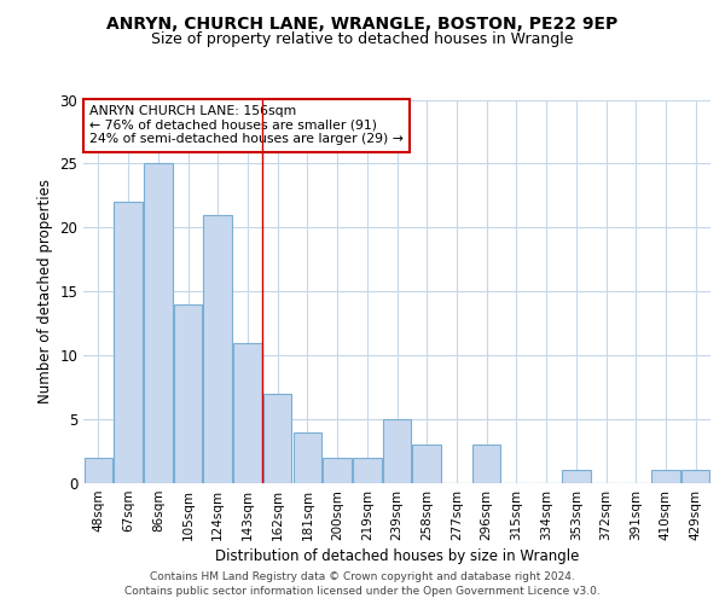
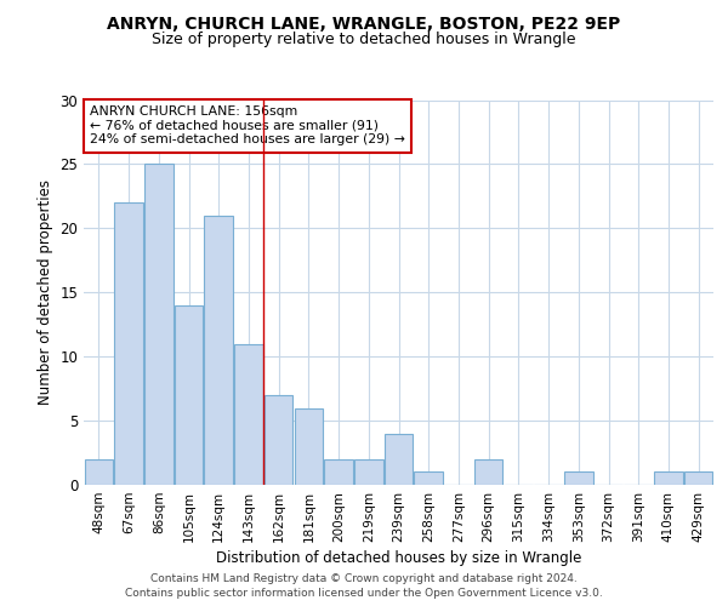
181sqm: 4 -> 6
239sqm: 5 -> 4
258sqm: 3 -> 1
296sqm: 3 -> 2
